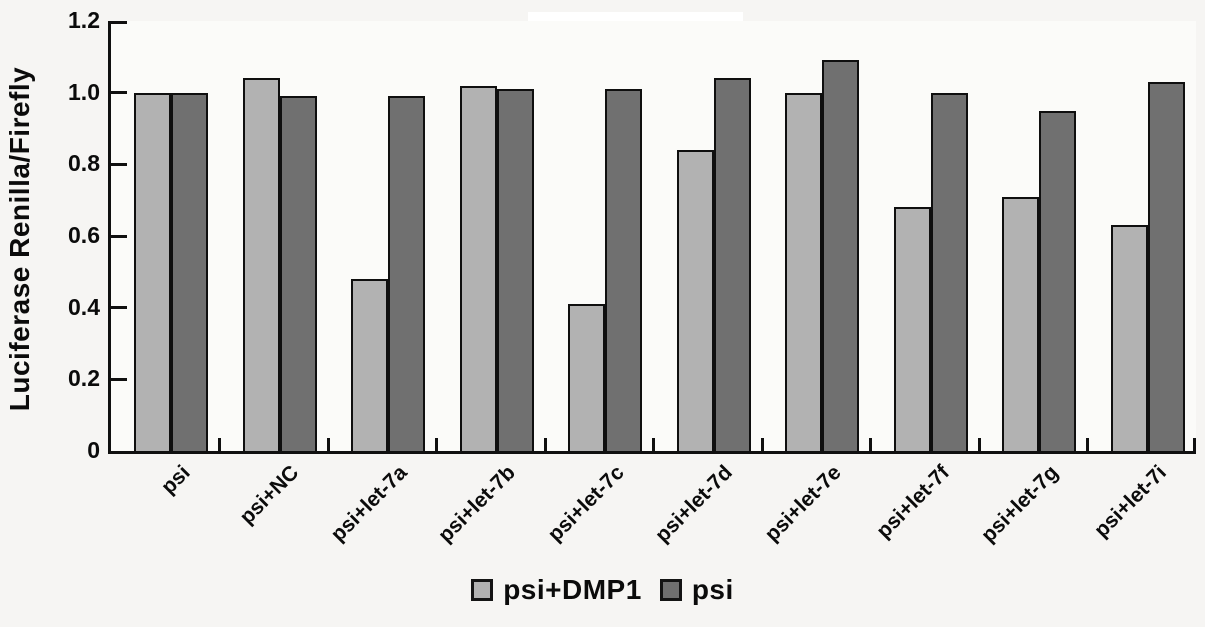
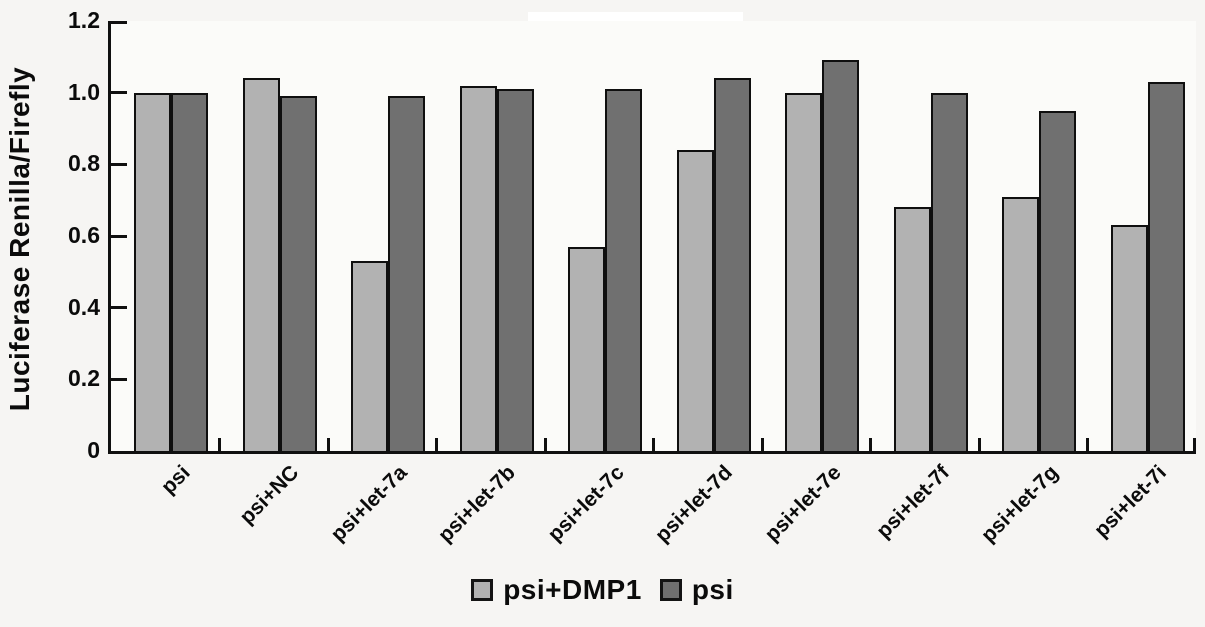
psi+DMP1/psi+let-7a: 0.48 -> 0.53
psi+DMP1/psi+let-7c: 0.41 -> 0.57
